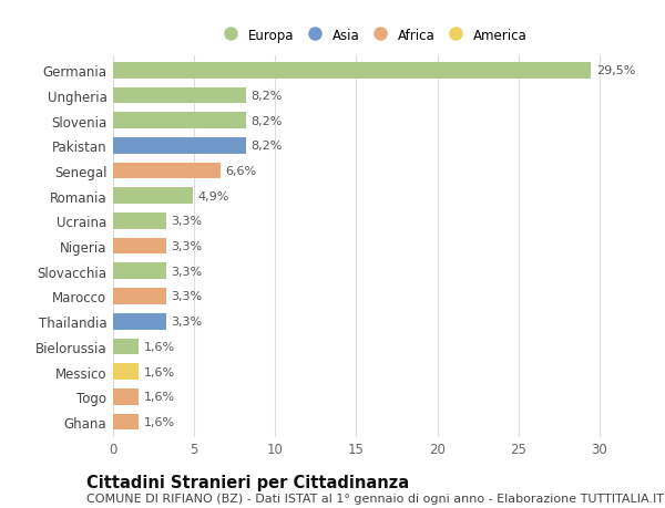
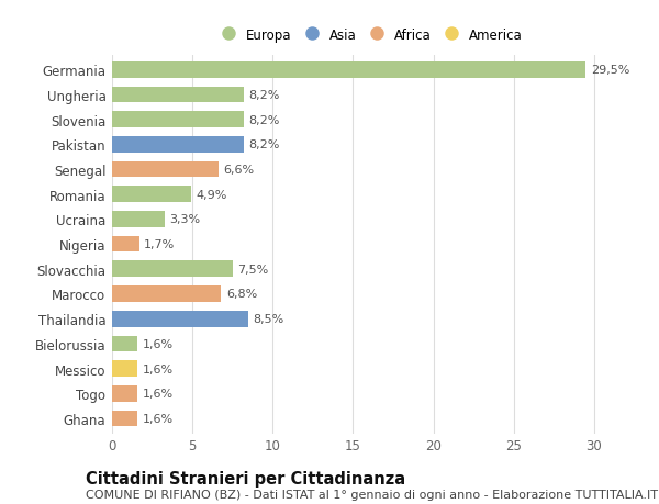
Nigeria: 3,3% -> 1,7%
Slovacchia: 3,3% -> 7,5%
Marocco: 3,3% -> 6,8%
Thailandia: 3,3% -> 8,5%
